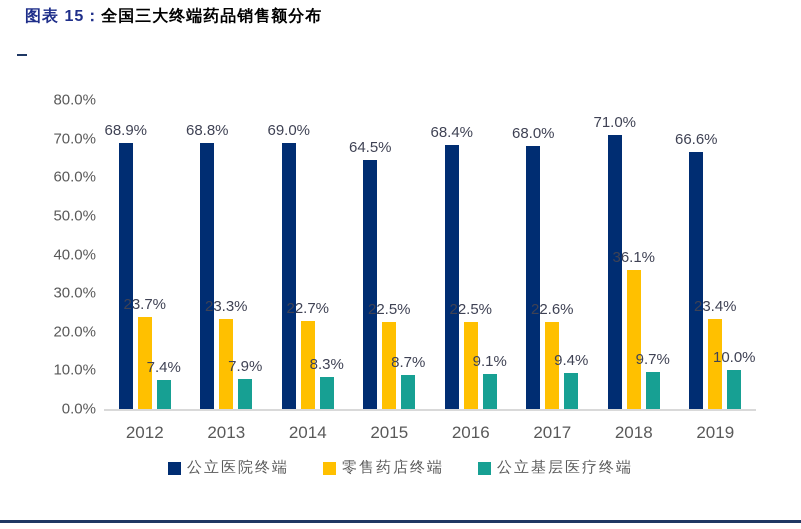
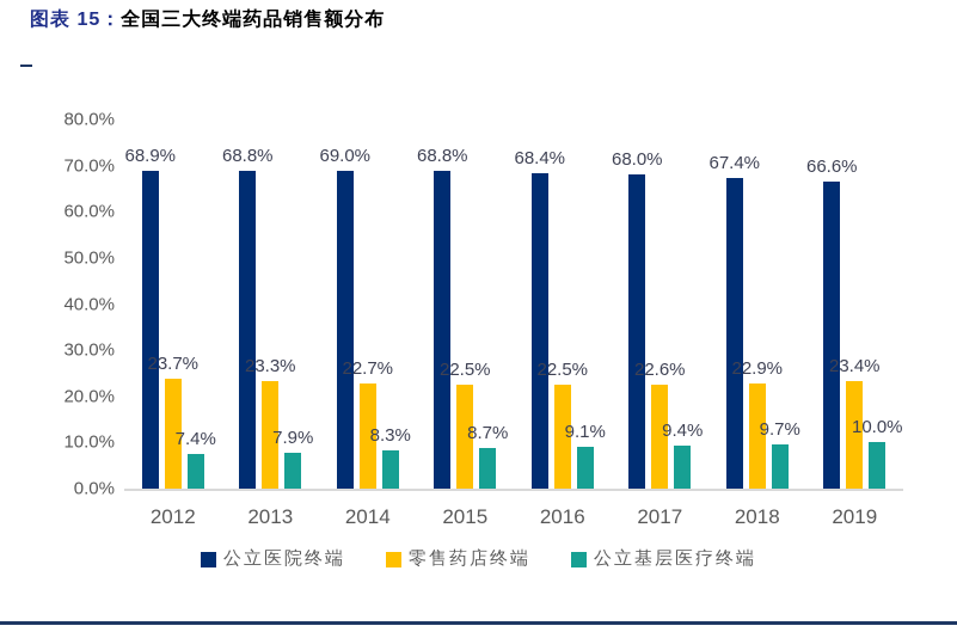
公立医院终端/2015: 64.5% -> 68.8%
公立医院终端/2018: 71.0% -> 67.4%
零售药店终端/2018: 36.1% -> 22.9%
